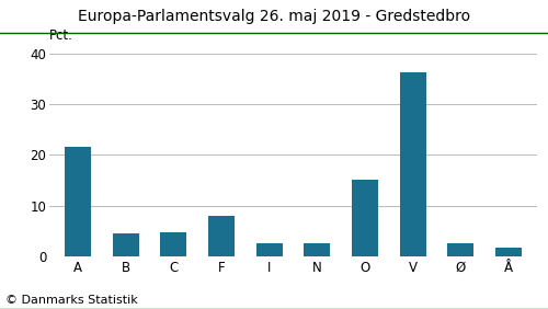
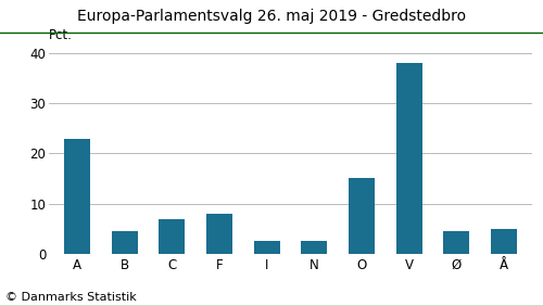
A: 21.7 -> 23.0
C: 4.7 -> 7.0
V: 36.3 -> 38.0
Ø: 2.5 -> 4.5
Å: 1.8 -> 5.0
